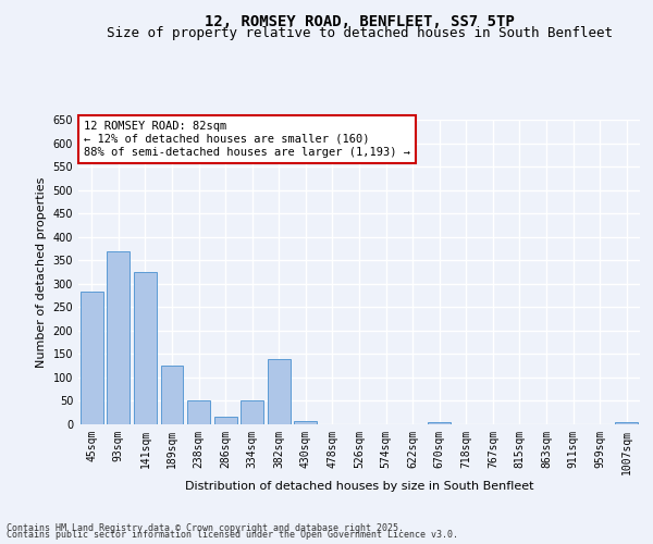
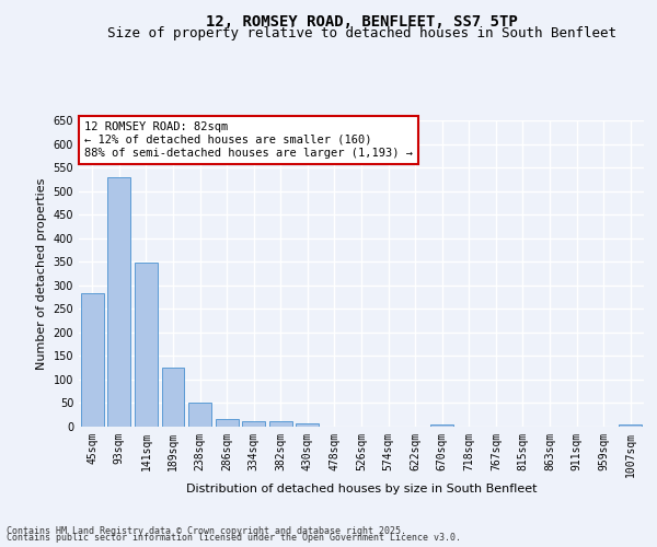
93sqm: 370 -> 530
141sqm: 325 -> 348
334sqm: 50 -> 11
382sqm: 140 -> 11
